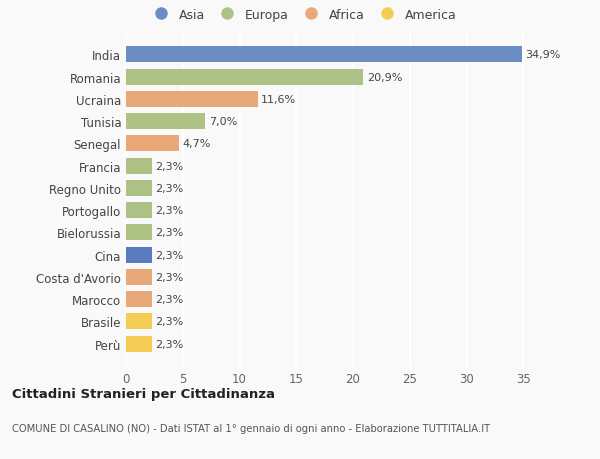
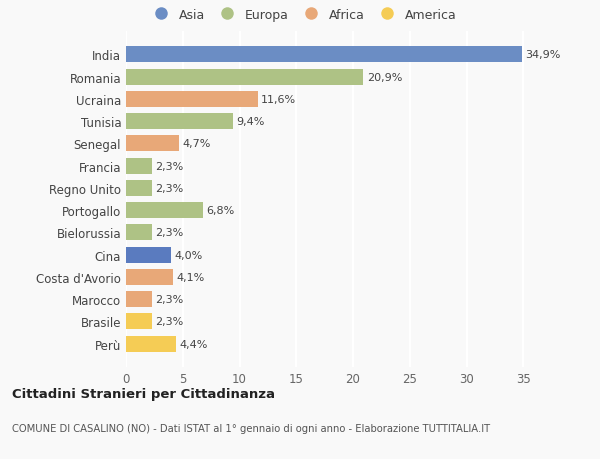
Tunisia: 7,0% -> 9,4%
Portogallo: 2,3% -> 6,8%
Cina: 2,3% -> 4,0%
Costa d'Avorio: 2,3% -> 4,1%
Perù: 2,3% -> 4,4%
